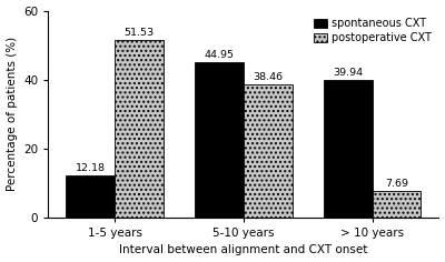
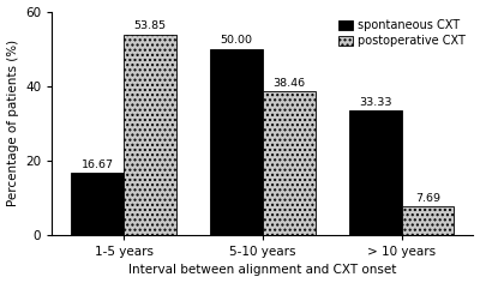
spontaneous CXT/1-5 years: 12.18 -> 16.67
postoperative CXT/1-5 years: 51.53 -> 53.85
spontaneous CXT/5-10 years: 44.95 -> 50.00
spontaneous CXT/> 10 years: 39.94 -> 33.33
